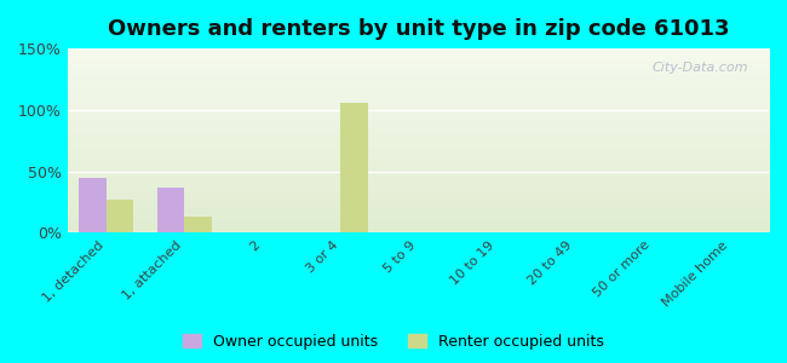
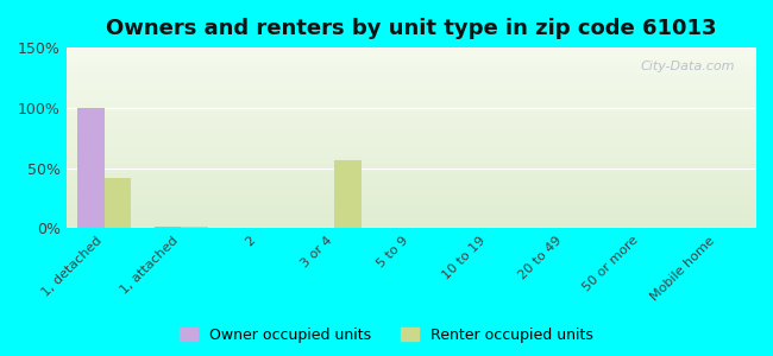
Owner occupied units/1, detached: 45% -> 100%
Renter occupied units/1, detached: 27% -> 42%
Owner occupied units/1, attached: 37% -> 1%
Renter occupied units/1, attached: 13% -> 1%
Renter occupied units/3 or 4: 106% -> 57%
